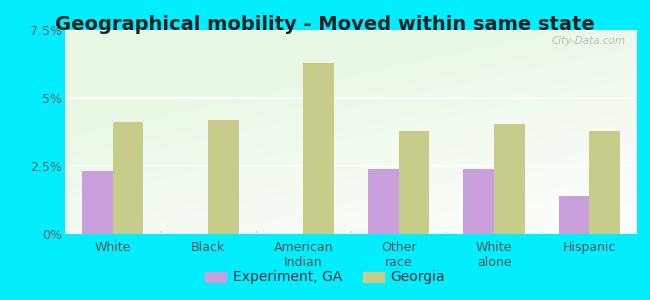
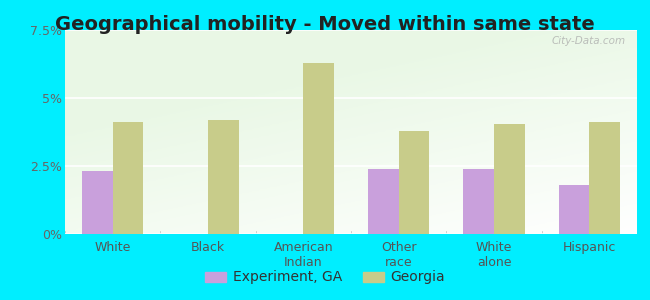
Experiment, GA/Hispanic: 1.4% -> 1.8%
Georgia/Hispanic: 3.80% -> 4.10%
